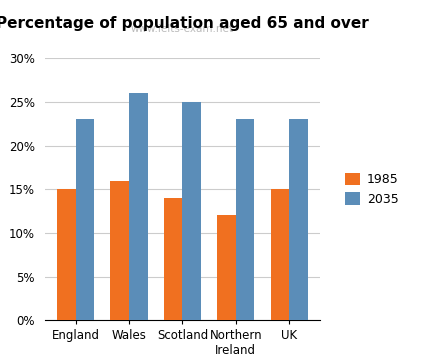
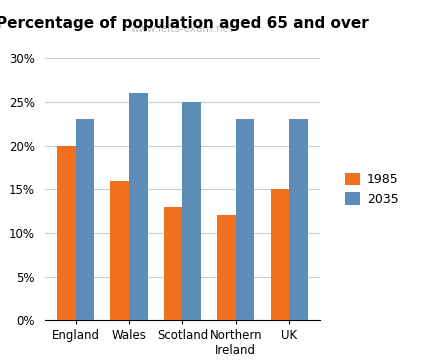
1985/England: 15% -> 20%
1985/Scotland: 14% -> 13%
